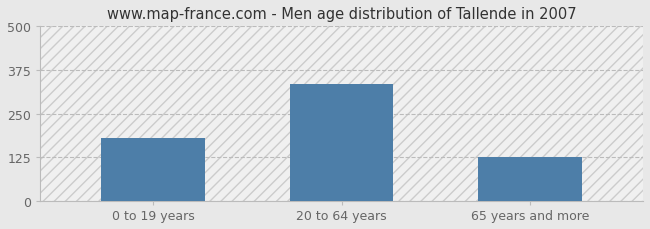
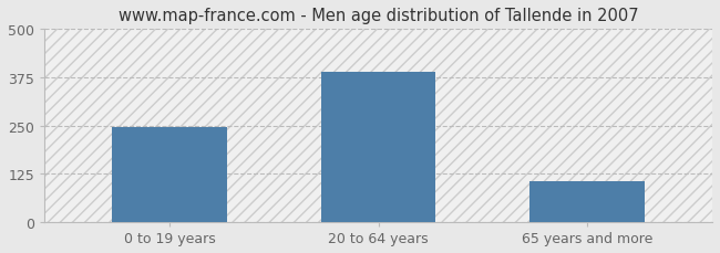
0 to 19 years: 180 -> 245
20 to 64 years: 335 -> 390
65 years and more: 125 -> 105
